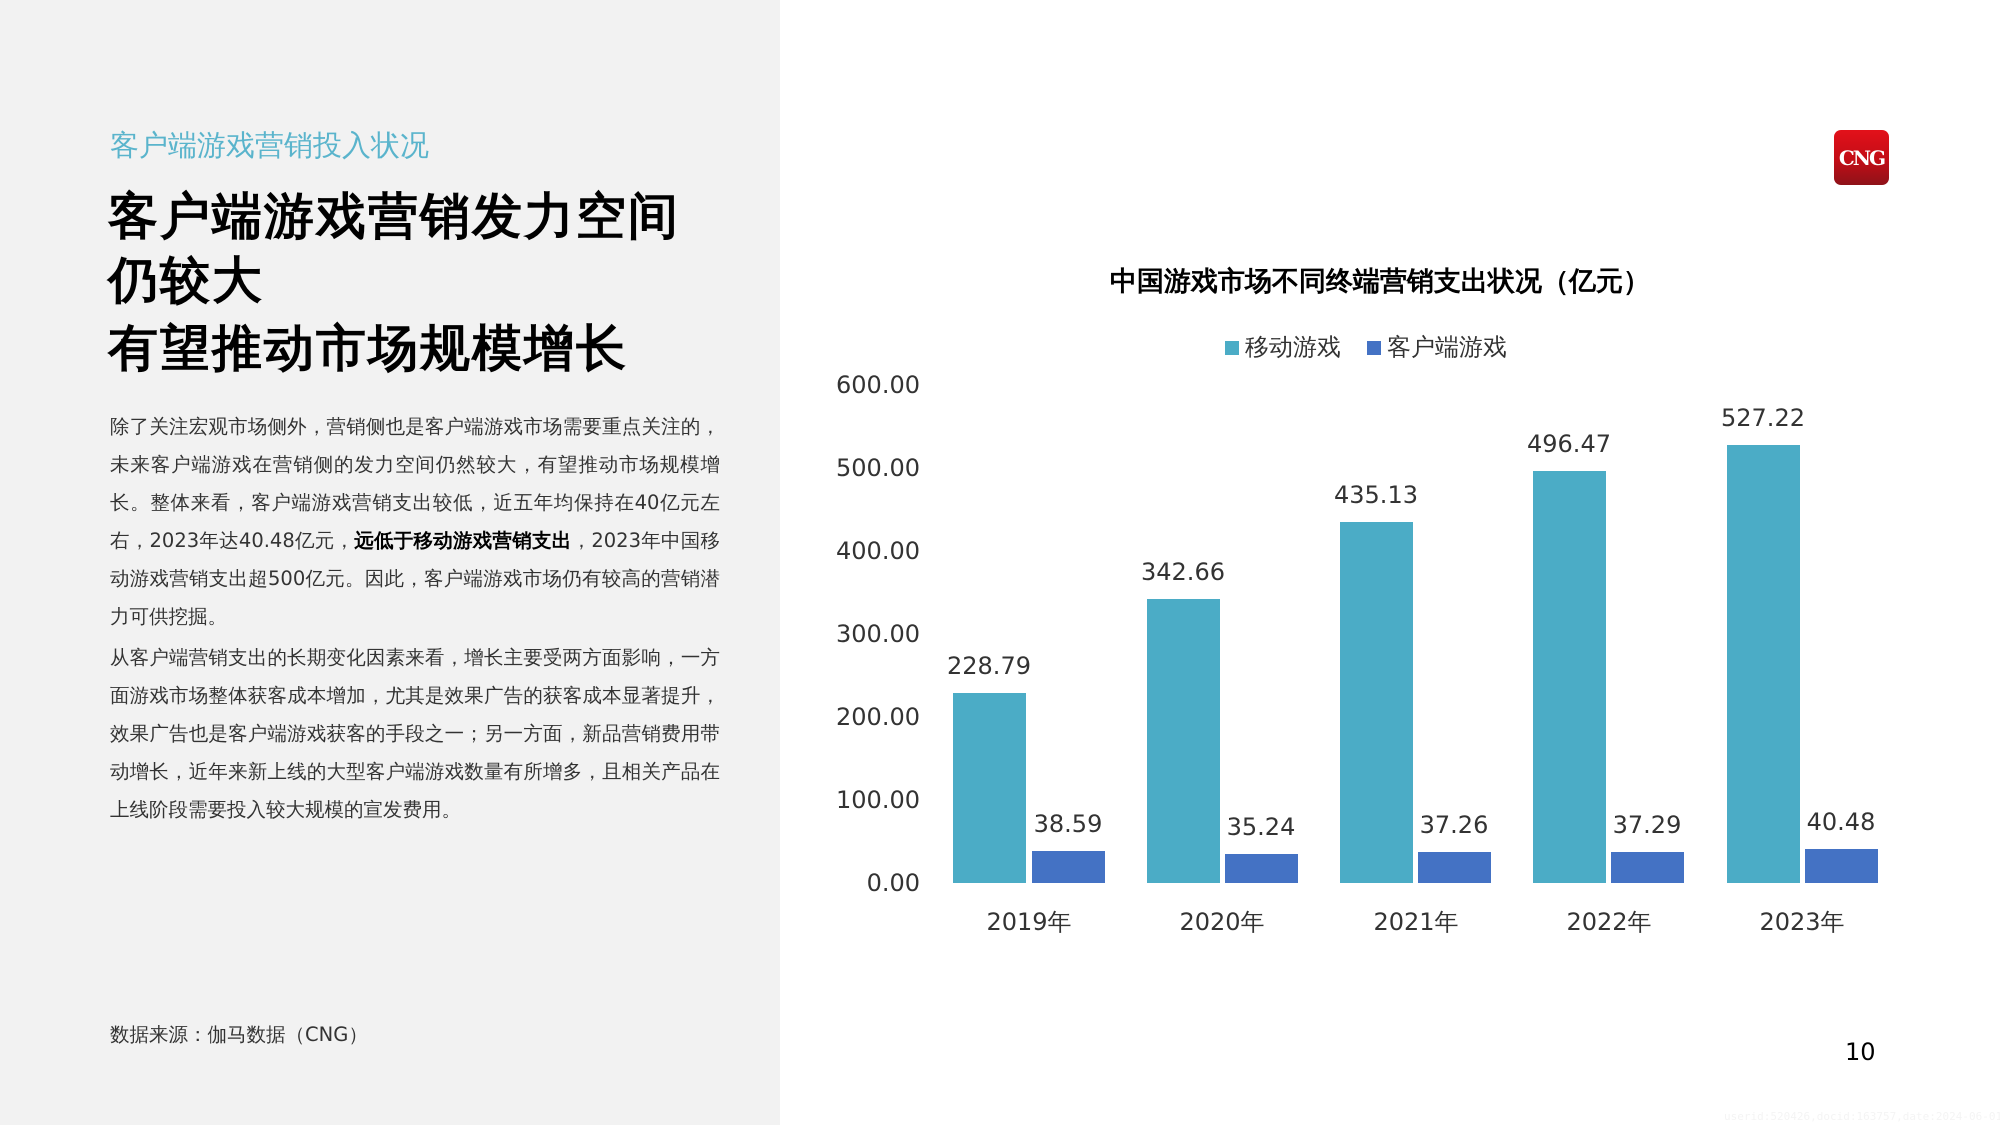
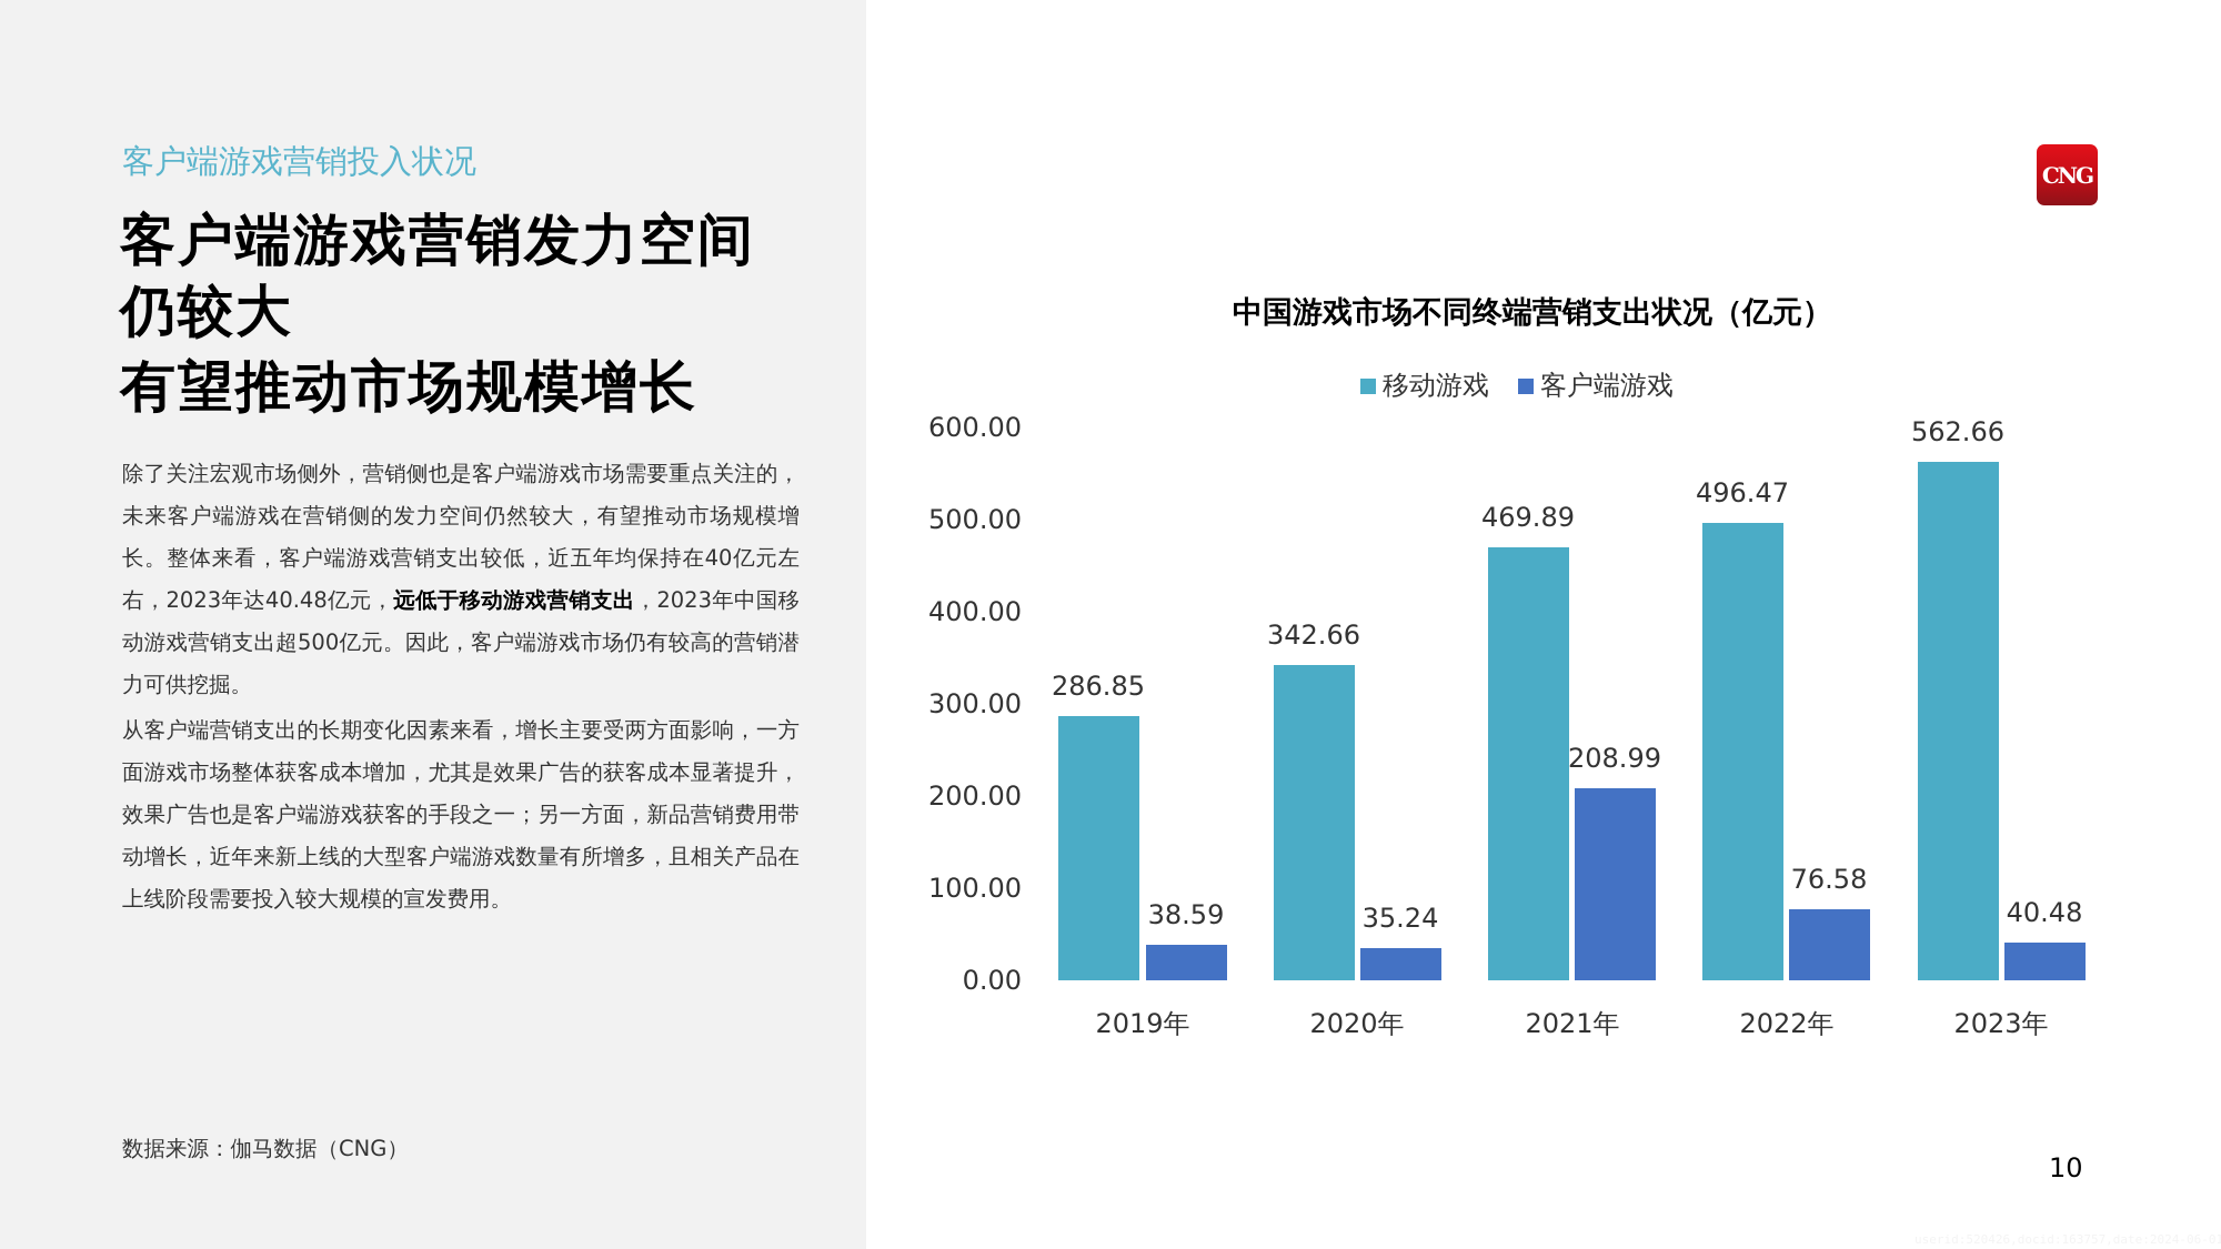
移动游戏/2019年: 228.79 -> 286.85
移动游戏/2021年: 435.13 -> 469.89
客户端游戏/2021年: 37.26 -> 208.99
客户端游戏/2022年: 37.29 -> 76.58
移动游戏/2023年: 527.22 -> 562.66
